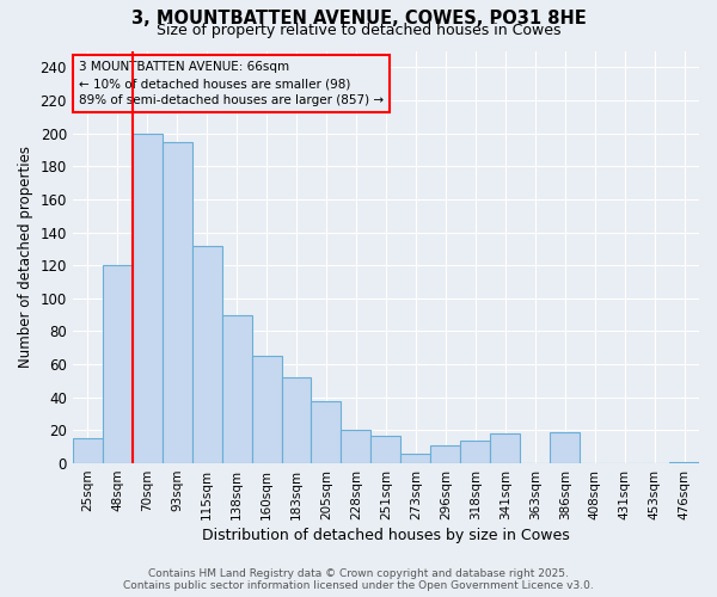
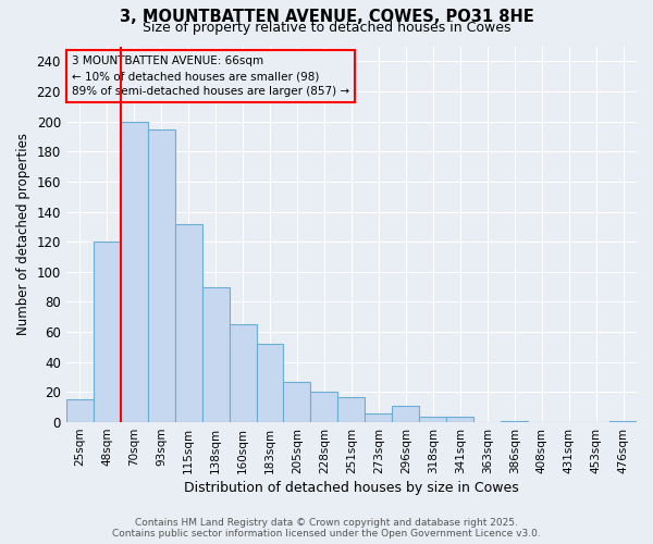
205sqm: 38 -> 27
318sqm: 14 -> 4
341sqm: 18 -> 4
386sqm: 19 -> 1
